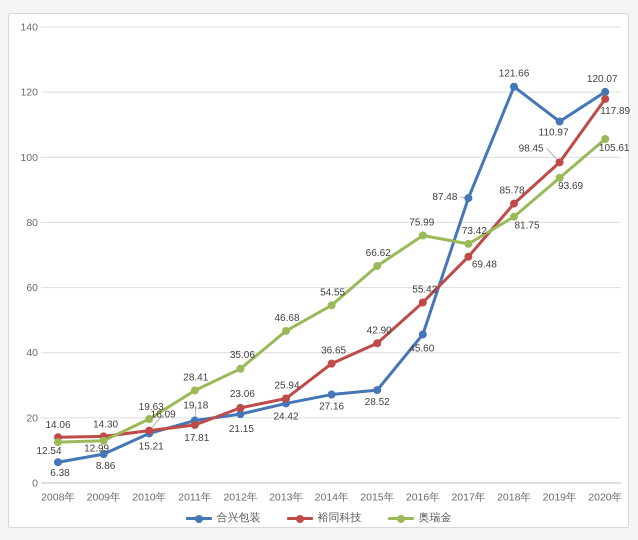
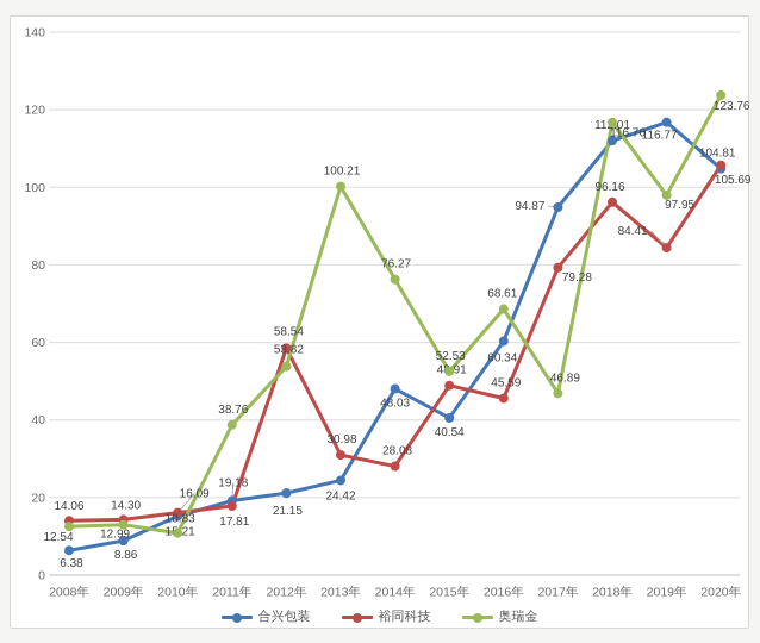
奥瑞金/2010年: 19.63 -> 10.83
奥瑞金/2011年: 28.41 -> 38.76
裕同科技/2012年: 23.06 -> 58.54
奥瑞金/2012年: 35.06 -> 53.82
裕同科技/2013年: 25.94 -> 30.98
奥瑞金/2013年: 46.68 -> 100.21
合兴包装/2014年: 27.16 -> 48.03
裕同科技/2014年: 36.65 -> 28.08
奥瑞金/2014年: 54.55 -> 76.27
合兴包装/2015年: 28.52 -> 40.54
裕同科技/2015年: 42.90 -> 48.91
奥瑞金/2015年: 66.62 -> 52.53
合兴包装/2016年: 45.60 -> 60.34
裕同科技/2016年: 55.42 -> 45.59
奥瑞金/2016年: 75.99 -> 68.61
合兴包装/2017年: 87.48 -> 94.87
裕同科技/2017年: 69.48 -> 79.28
奥瑞金/2017年: 73.42 -> 46.89
合兴包装/2018年: 121.66 -> 112.01
裕同科技/2018年: 85.78 -> 96.16
奥瑞金/2018年: 81.75 -> 116.76
合兴包装/2019年: 110.97 -> 116.77
裕同科技/2019年: 98.45 -> 84.41
奥瑞金/2019年: 93.69 -> 97.95
合兴包装/2020年: 120.07 -> 104.81
裕同科技/2020年: 117.89 -> 105.69
奥瑞金/2020年: 105.61 -> 123.76
